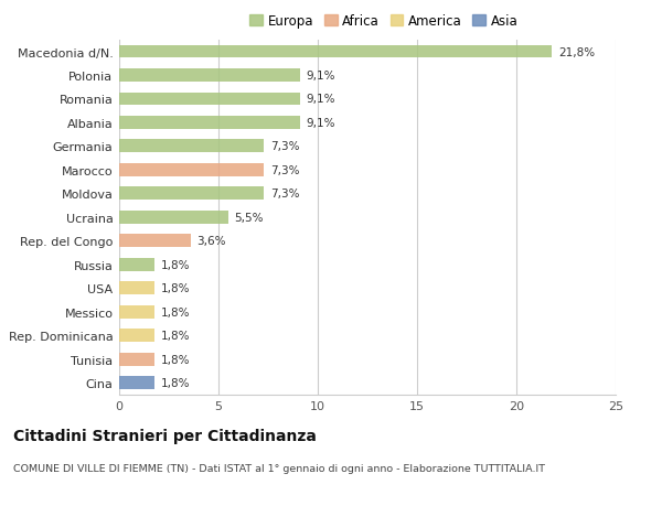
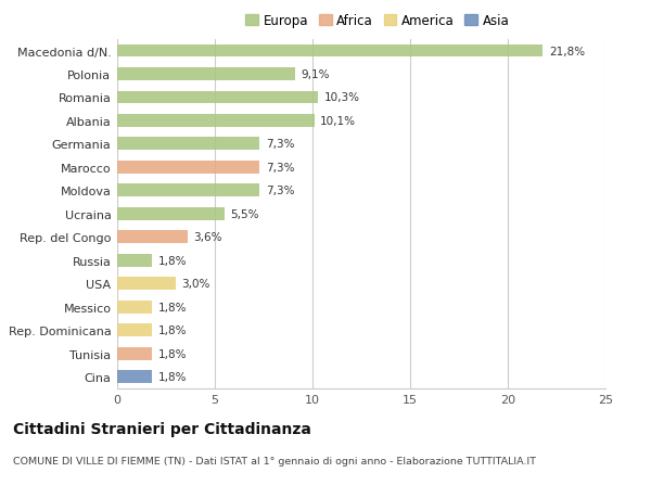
Romania: 9,1% -> 10,3%
Albania: 9,1% -> 10,1%
USA: 1,8% -> 3,0%
